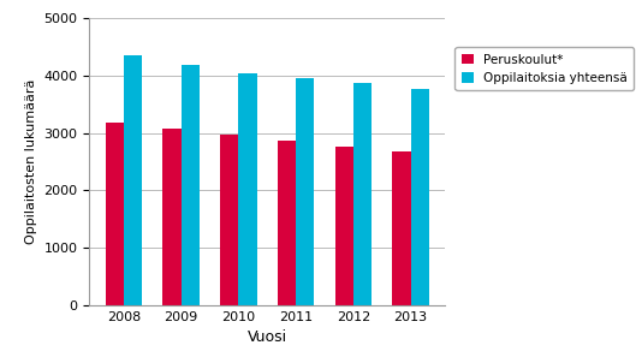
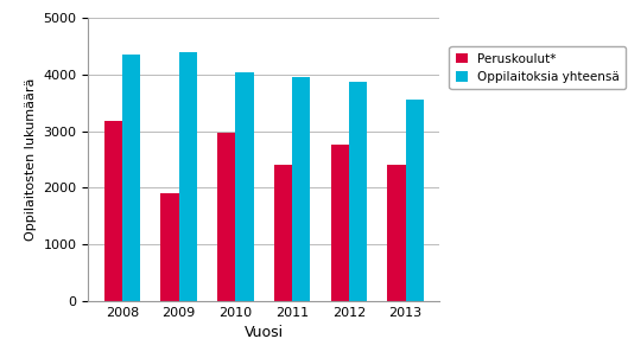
Peruskoulut*/2009: 3070 -> 1900
Oppilaitoksia yhteensä/2009: 4190 -> 4400
Peruskoulut*/2011: 2870 -> 2400
Peruskoulut*/2013: 2670 -> 2400
Oppilaitoksia yhteensä/2013: 3770 -> 3550
